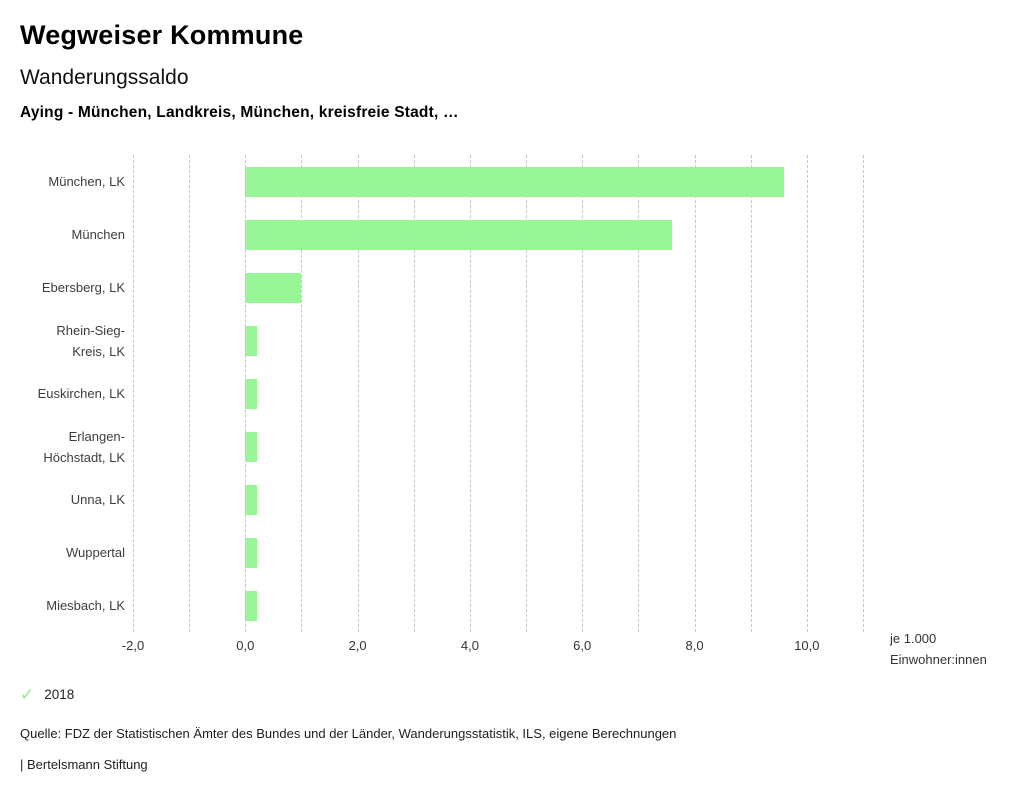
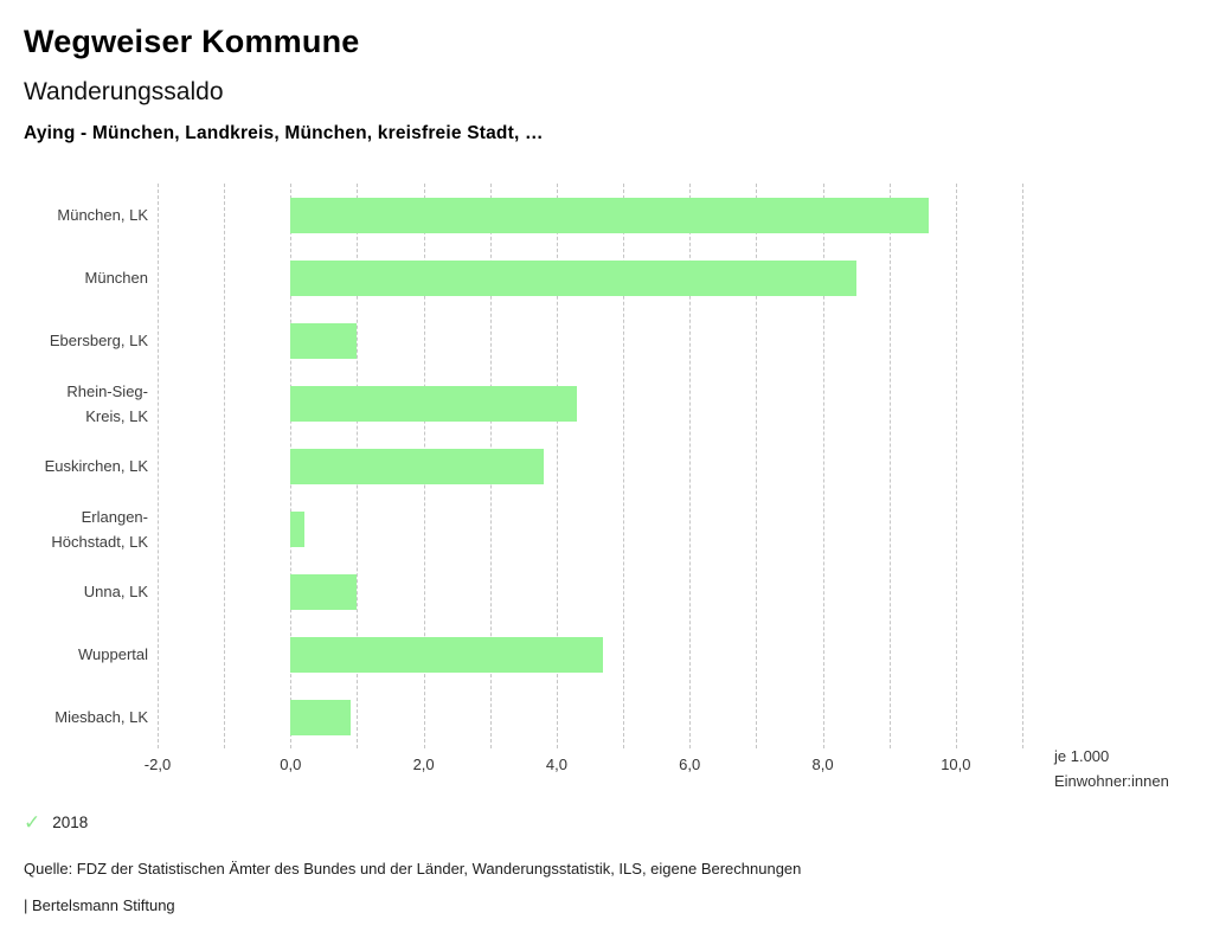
München: 7,6 -> 8,5
Rhein-Sieg- Kreis, LK: 0,2 -> 4,3
Euskirchen, LK: 0,2 -> 3,8
Unna, LK: 0,2 -> 1,0
Wuppertal: 0,2 -> 4,7
Miesbach, LK: 0,2 -> 0,9
